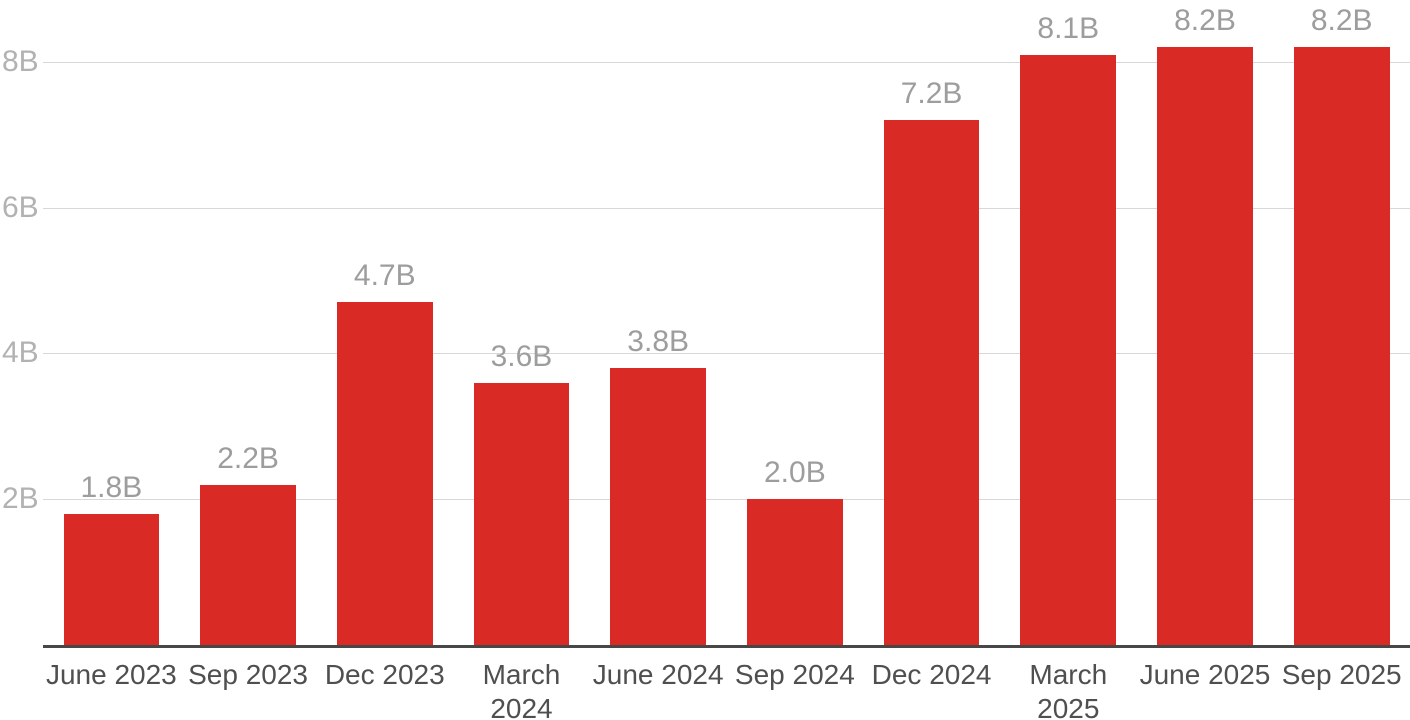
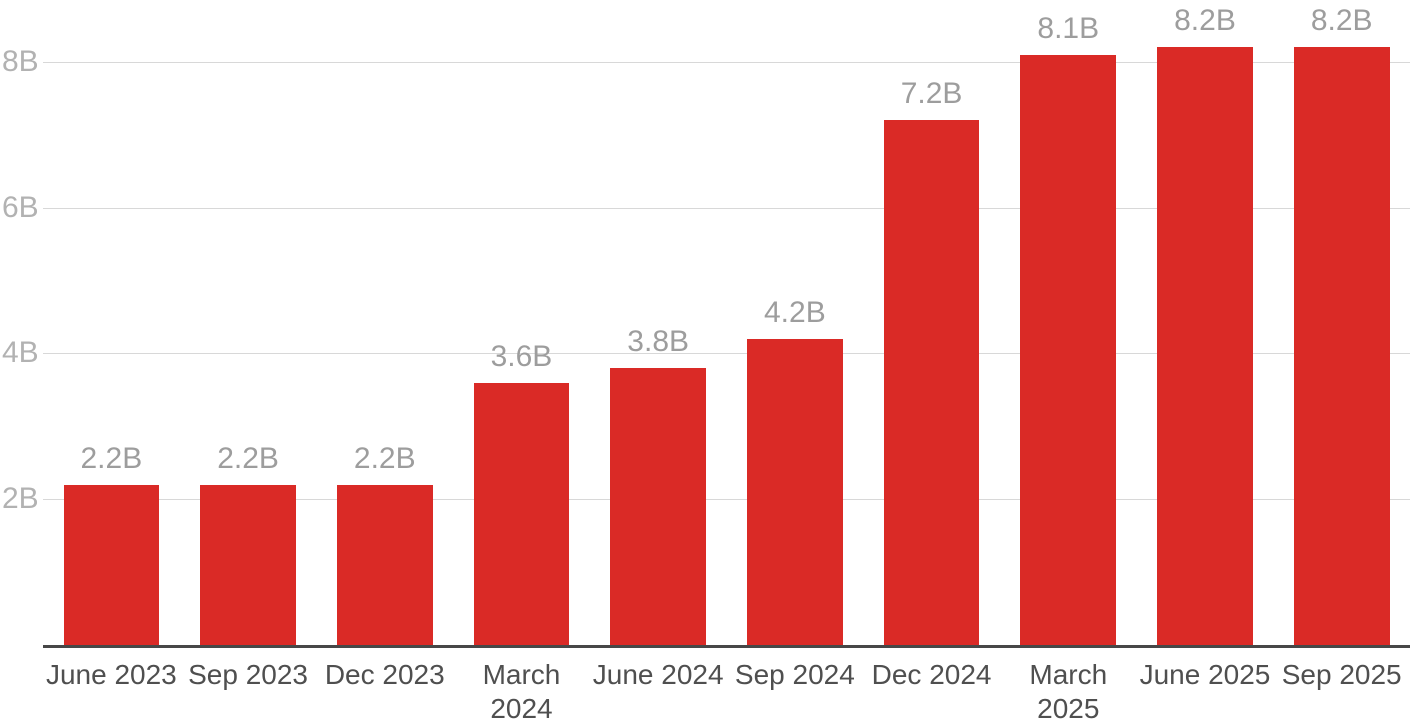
June 2023: 1.8B -> 2.2B
Dec 2023: 4.7B -> 2.2B
Sep 2024: 2.0B -> 4.2B
